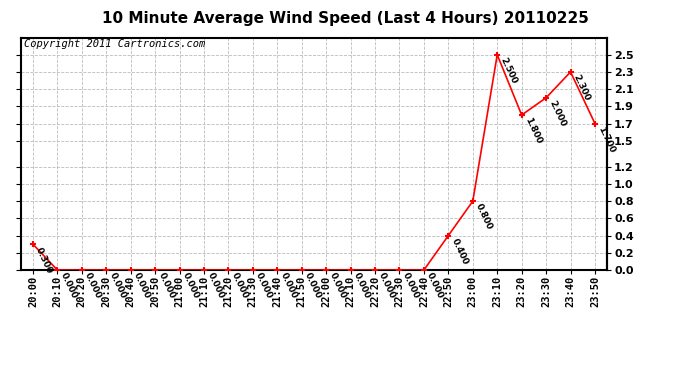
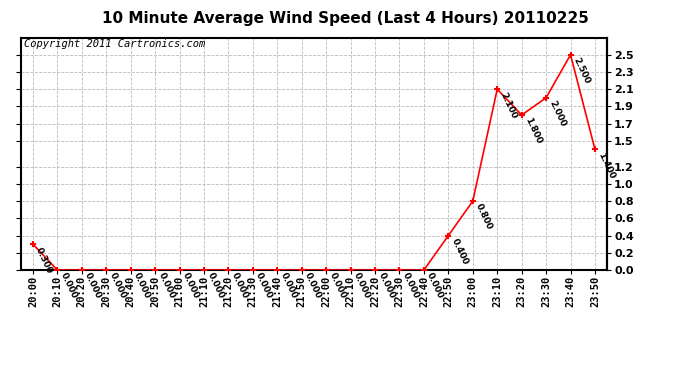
23:10: 2.500 -> 2.100
23:40: 2.300 -> 2.500
23:50: 1.700 -> 1.400
